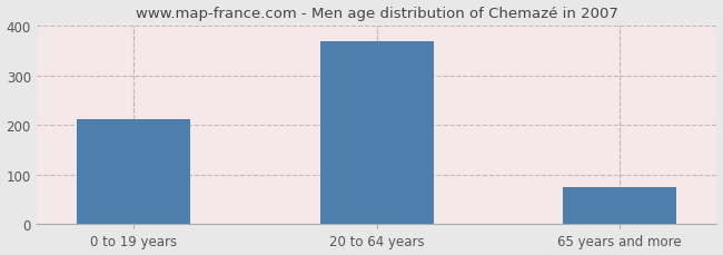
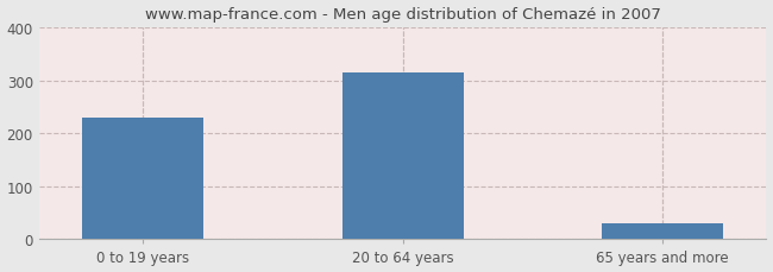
0 to 19 years: 211 -> 230
20 to 64 years: 368 -> 315
65 years and more: 74 -> 30
